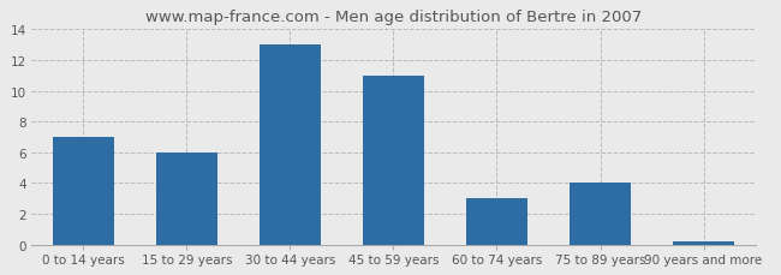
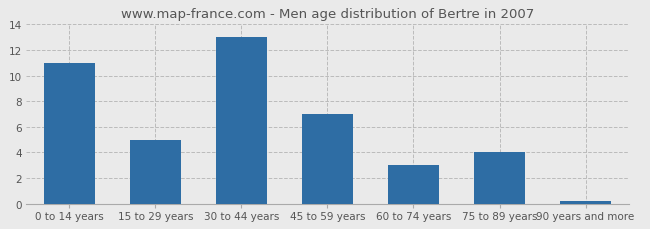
0 to 14 years: 7.0 -> 11.0
15 to 29 years: 6.0 -> 5.0
45 to 59 years: 11.0 -> 7.0
